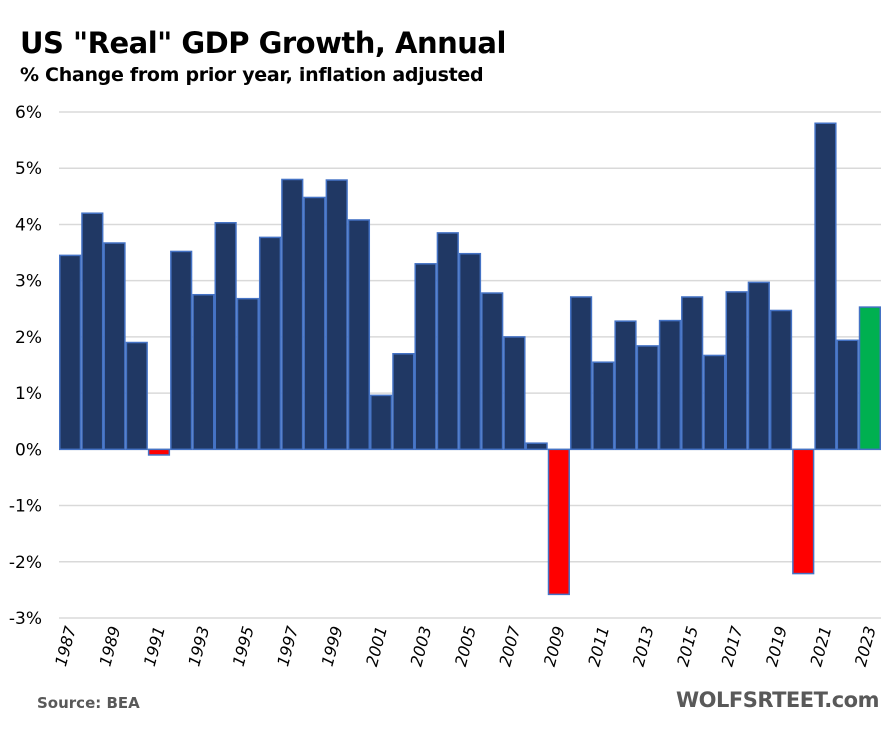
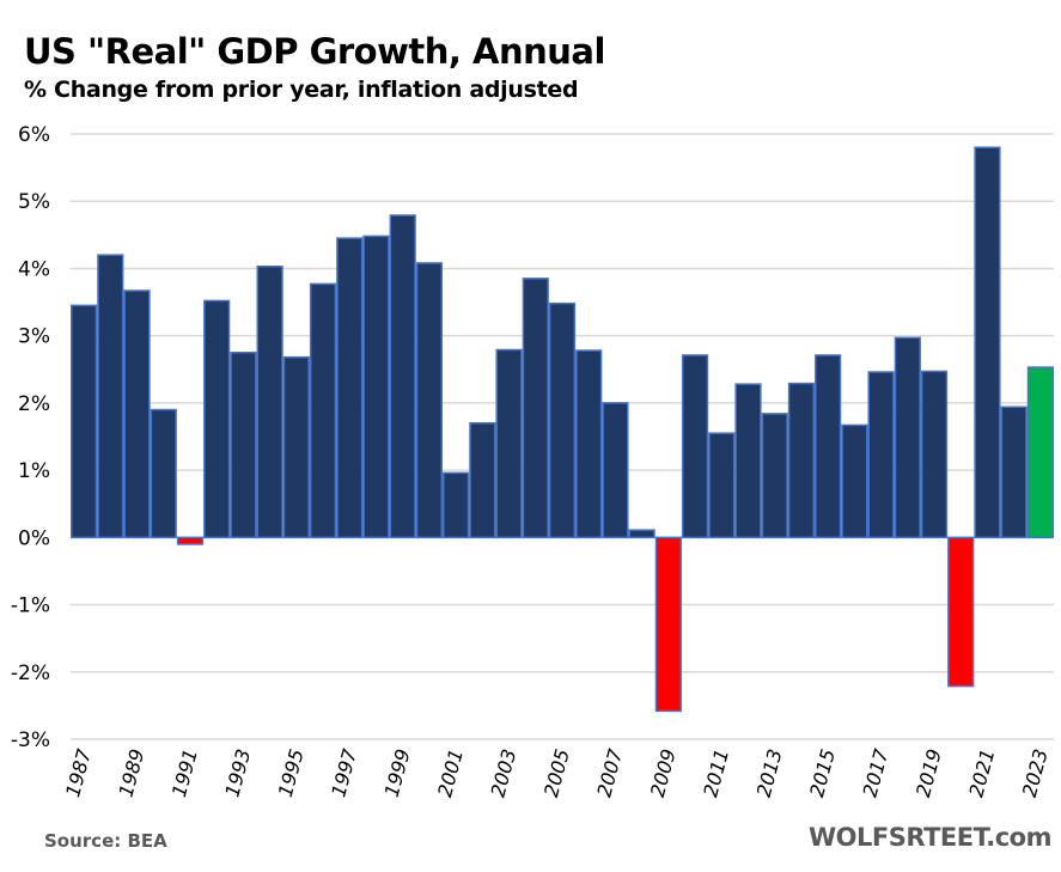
1997: 4.8% -> 4.5%
2003: 3.3% -> 2.8%
2017: 2.8% -> 2.5%
